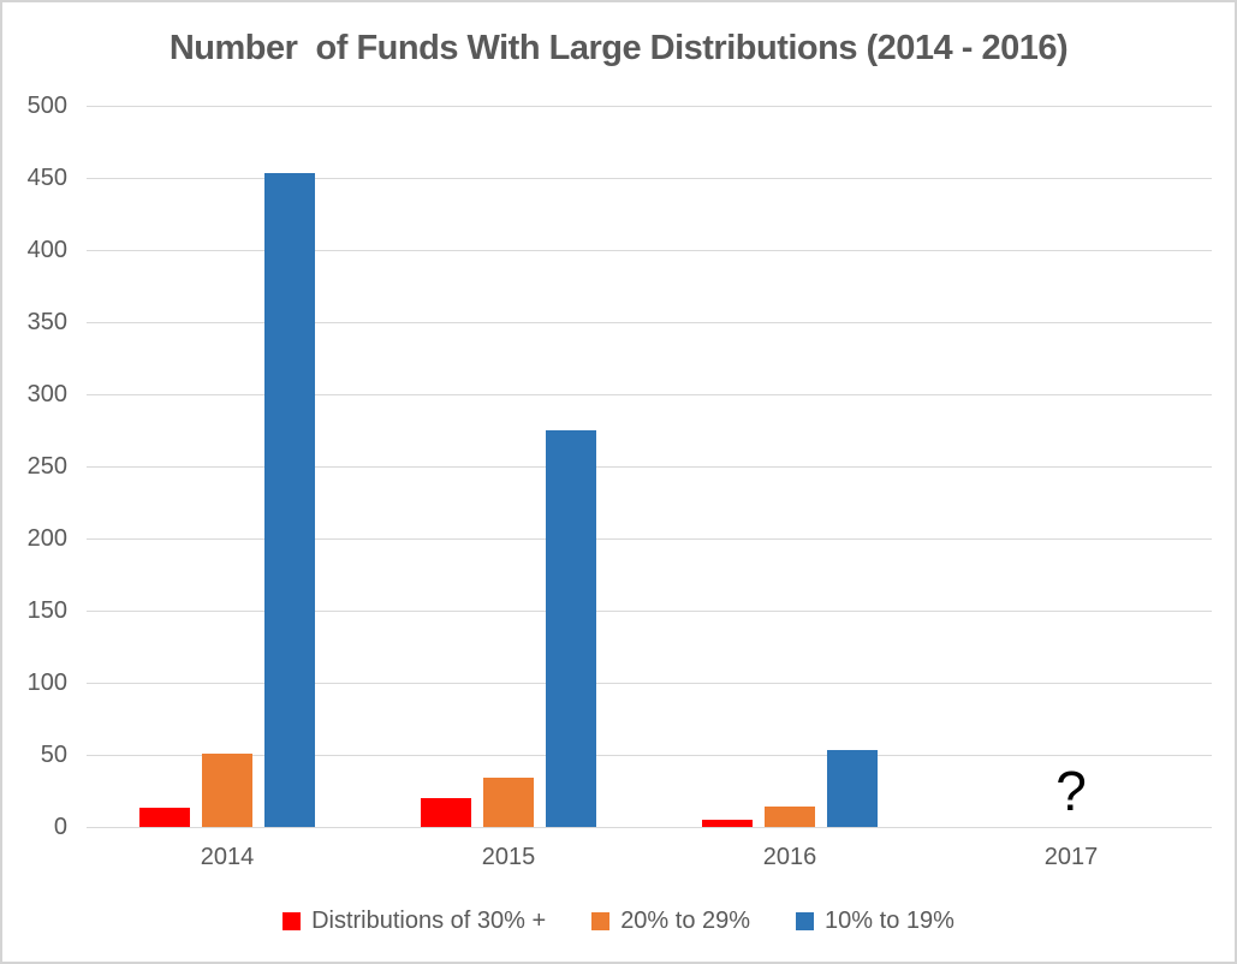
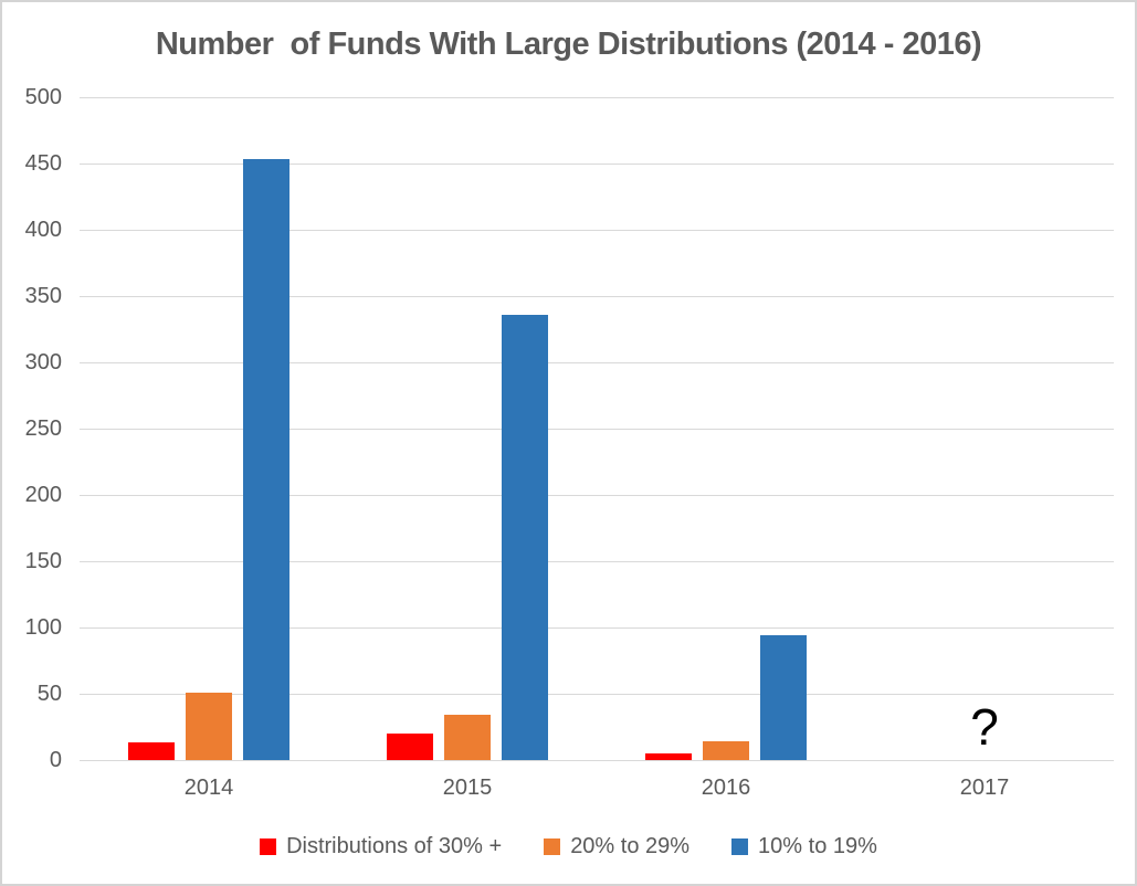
10% to 19%/2015: 275 -> 336
10% to 19%/2016: 53 -> 94
